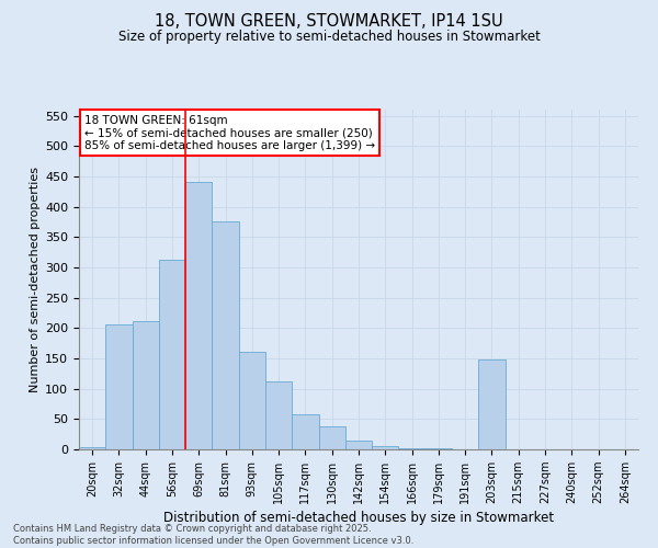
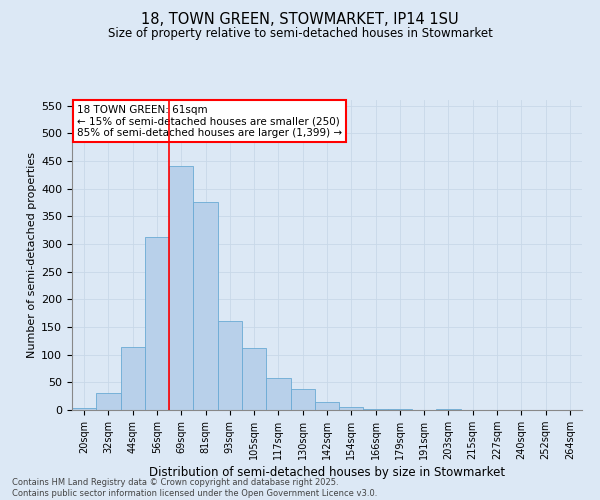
32sqm: 206 -> 30
44sqm: 212 -> 113
203sqm: 148 -> 1
